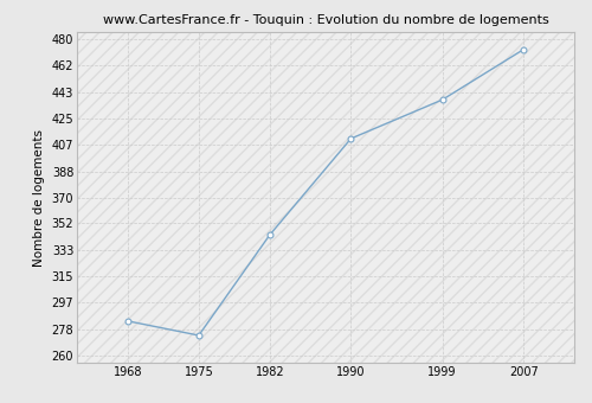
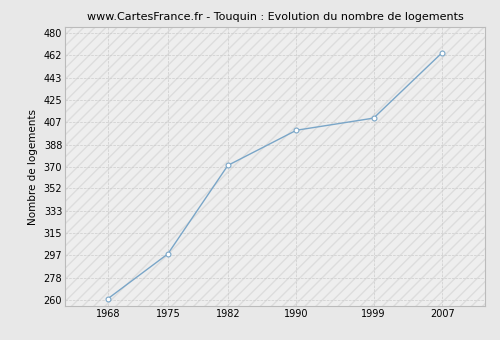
1968: 284 -> 261
1975: 274 -> 298
1982: 344 -> 371
1990: 411 -> 400
1999: 438 -> 410
2007: 473 -> 464
